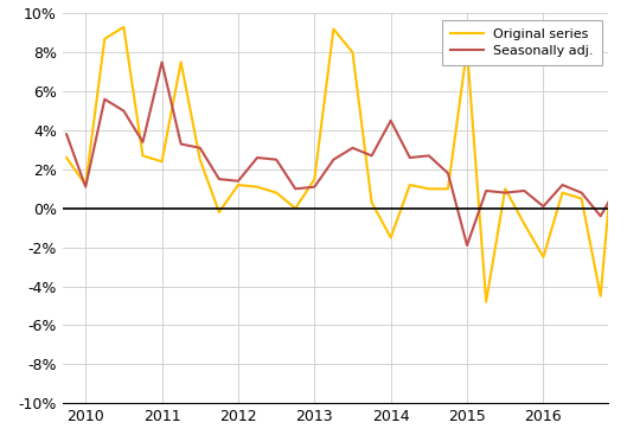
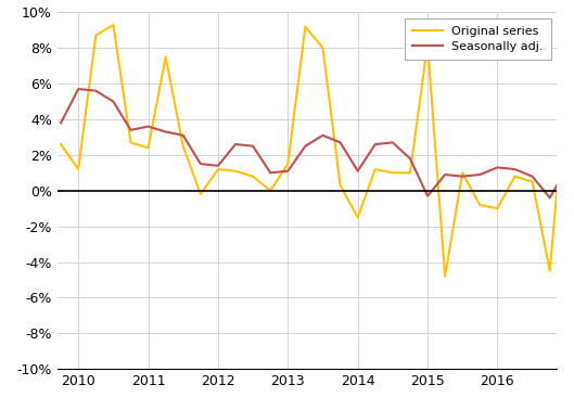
Seasonally adj./2010: 1.1% -> 5.7%
Seasonally adj./2011: 7.5% -> 3.6%
Seasonally adj./2014: 4.5% -> 1.1%
Seasonally adj./2015: -1.9% -> -0.3%
Original series/2016: -2.5% -> -1.0%
Seasonally adj./2016: 0.1% -> 1.3%
